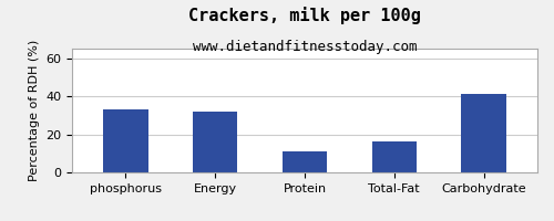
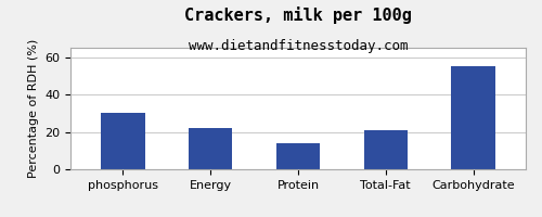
phosphorus: 33 -> 30
Energy: 32 -> 22
Protein: 11 -> 14
Total-Fat: 16 -> 21
Carbohydrate: 41 -> 55
